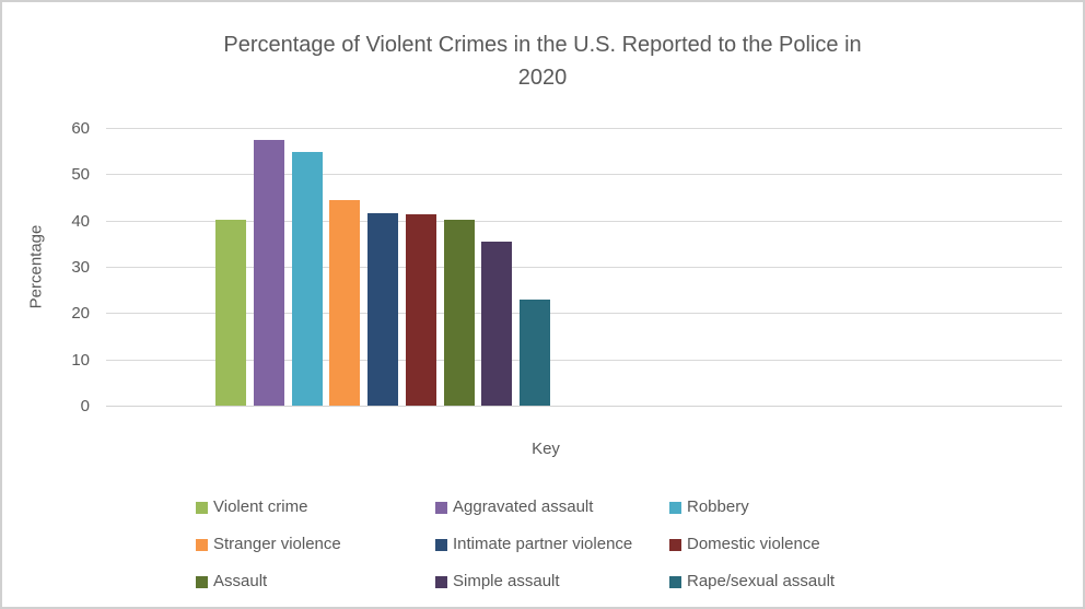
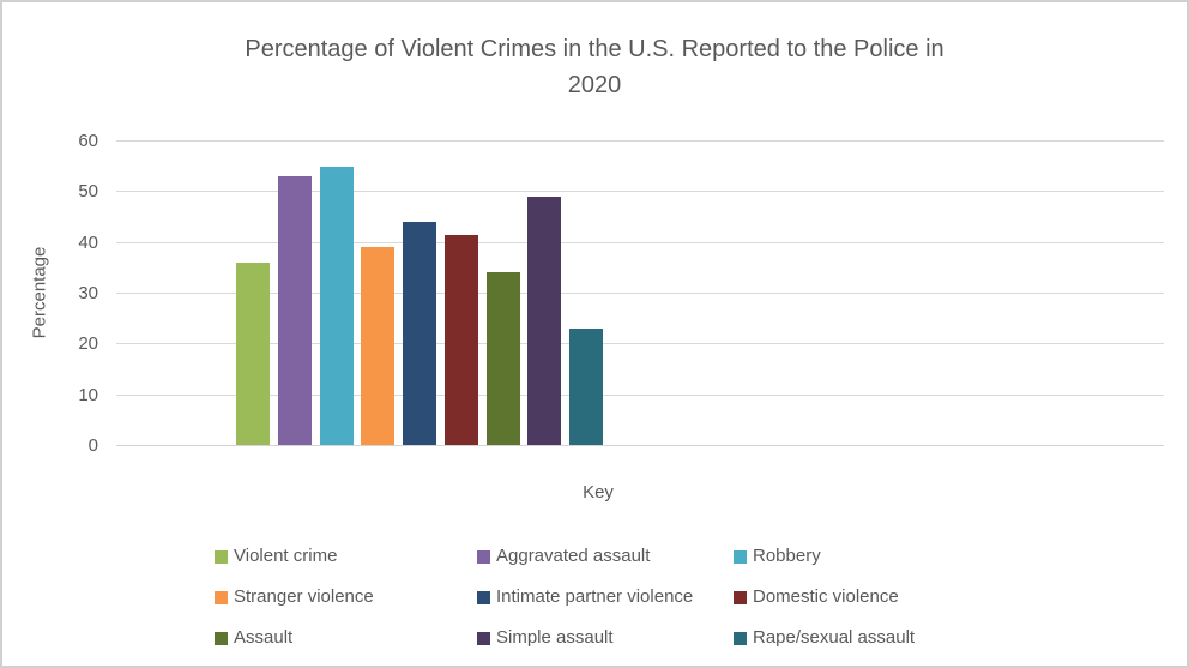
Violent crime: 40 -> 36
Aggravated assault: 58 -> 53
Stranger violence: 44 -> 39
Intimate partner violence: 42 -> 44
Assault: 40 -> 34
Simple assault: 35 -> 49
